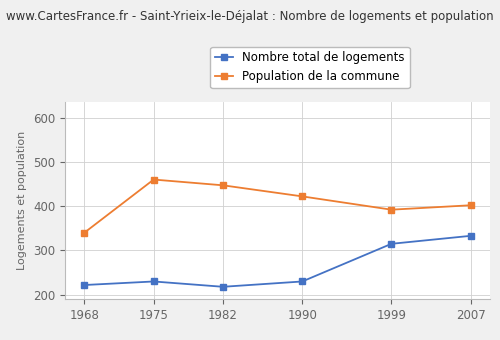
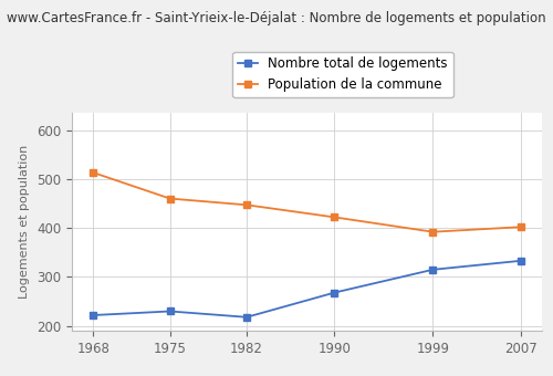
Population de la commune/1968: 340 -> 513
Nombre total de logements/1990: 230 -> 268
